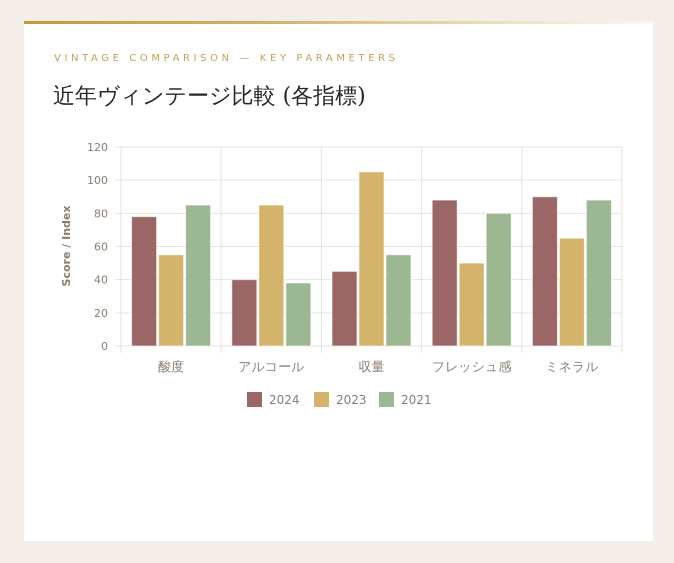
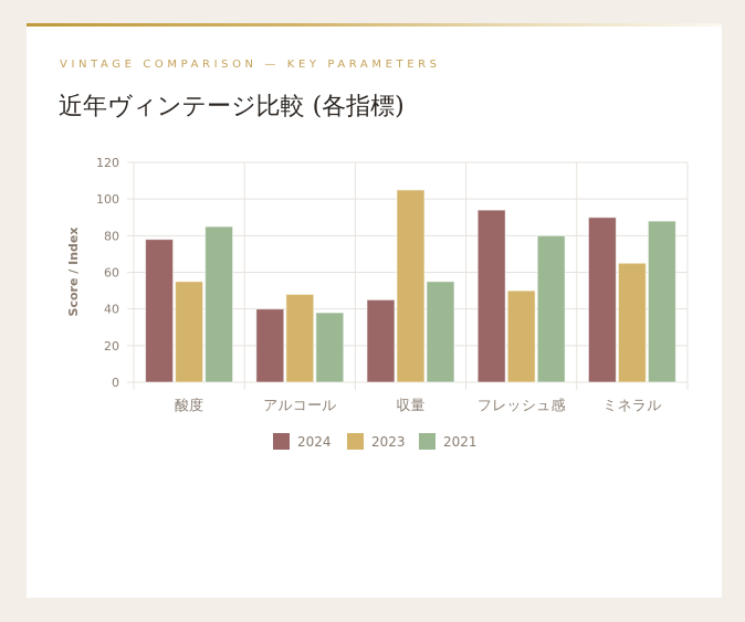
2023/アルコール: 85 -> 48
2024/フレッシュ感: 88 -> 94
